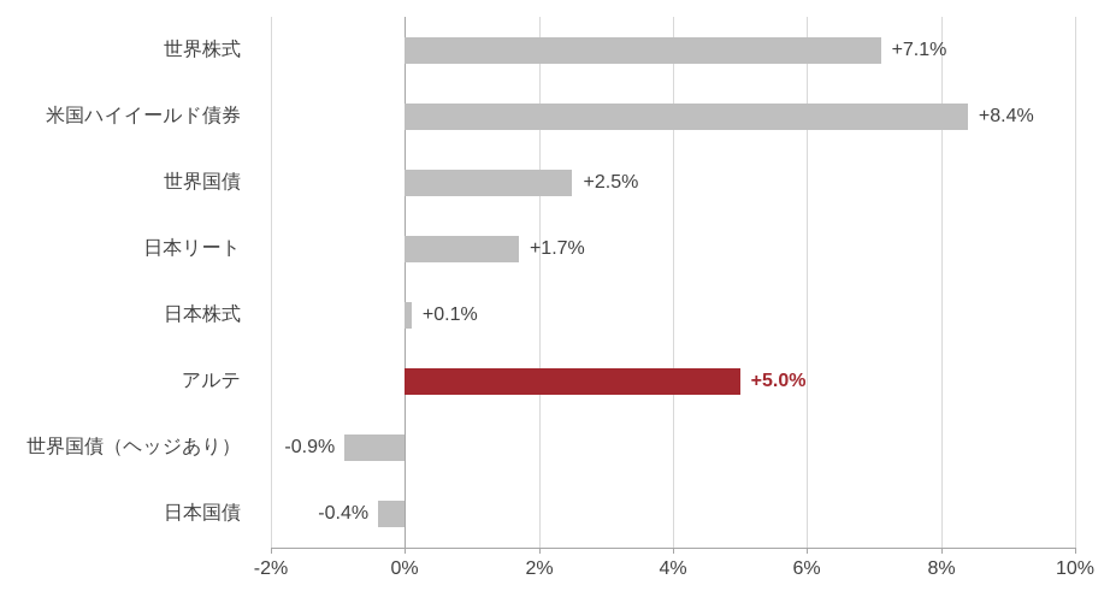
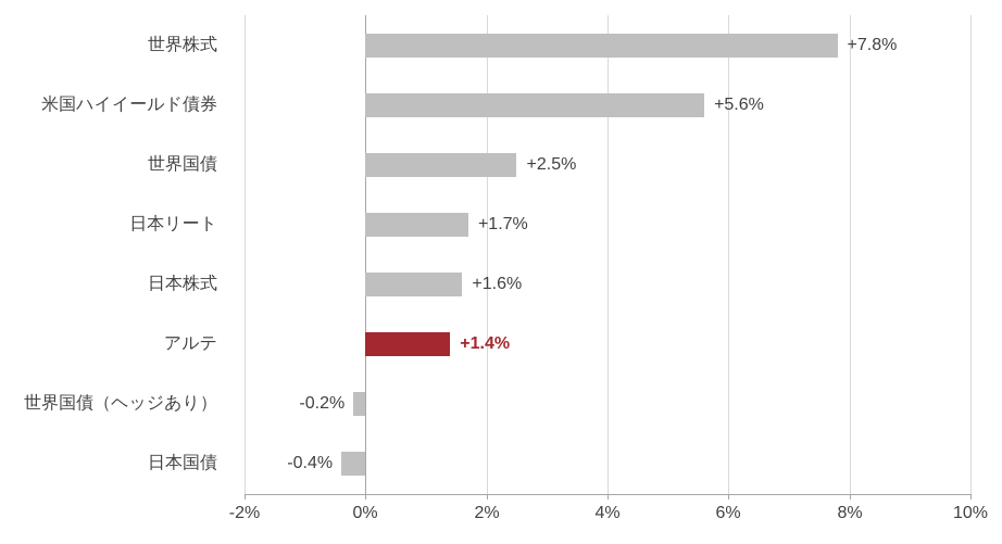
世界株式: +7.1% -> +7.8%
米国ハイイールド債券: +8.4% -> +5.6%
日本株式: +0.1% -> +1.6%
アルテ: +5.0% -> +1.4%
世界国債（ヘッジあり）: -0.9% -> -0.2%
